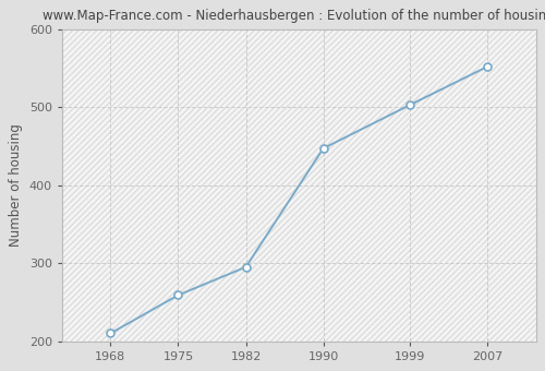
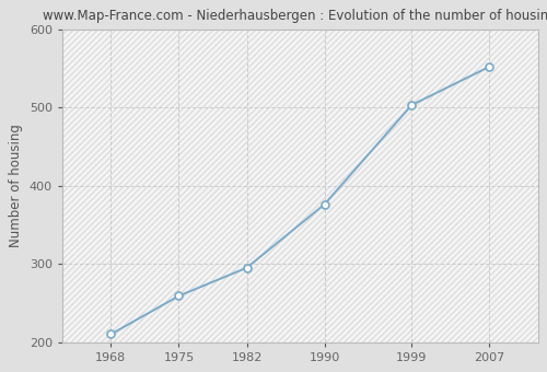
1990: 447 -> 376
